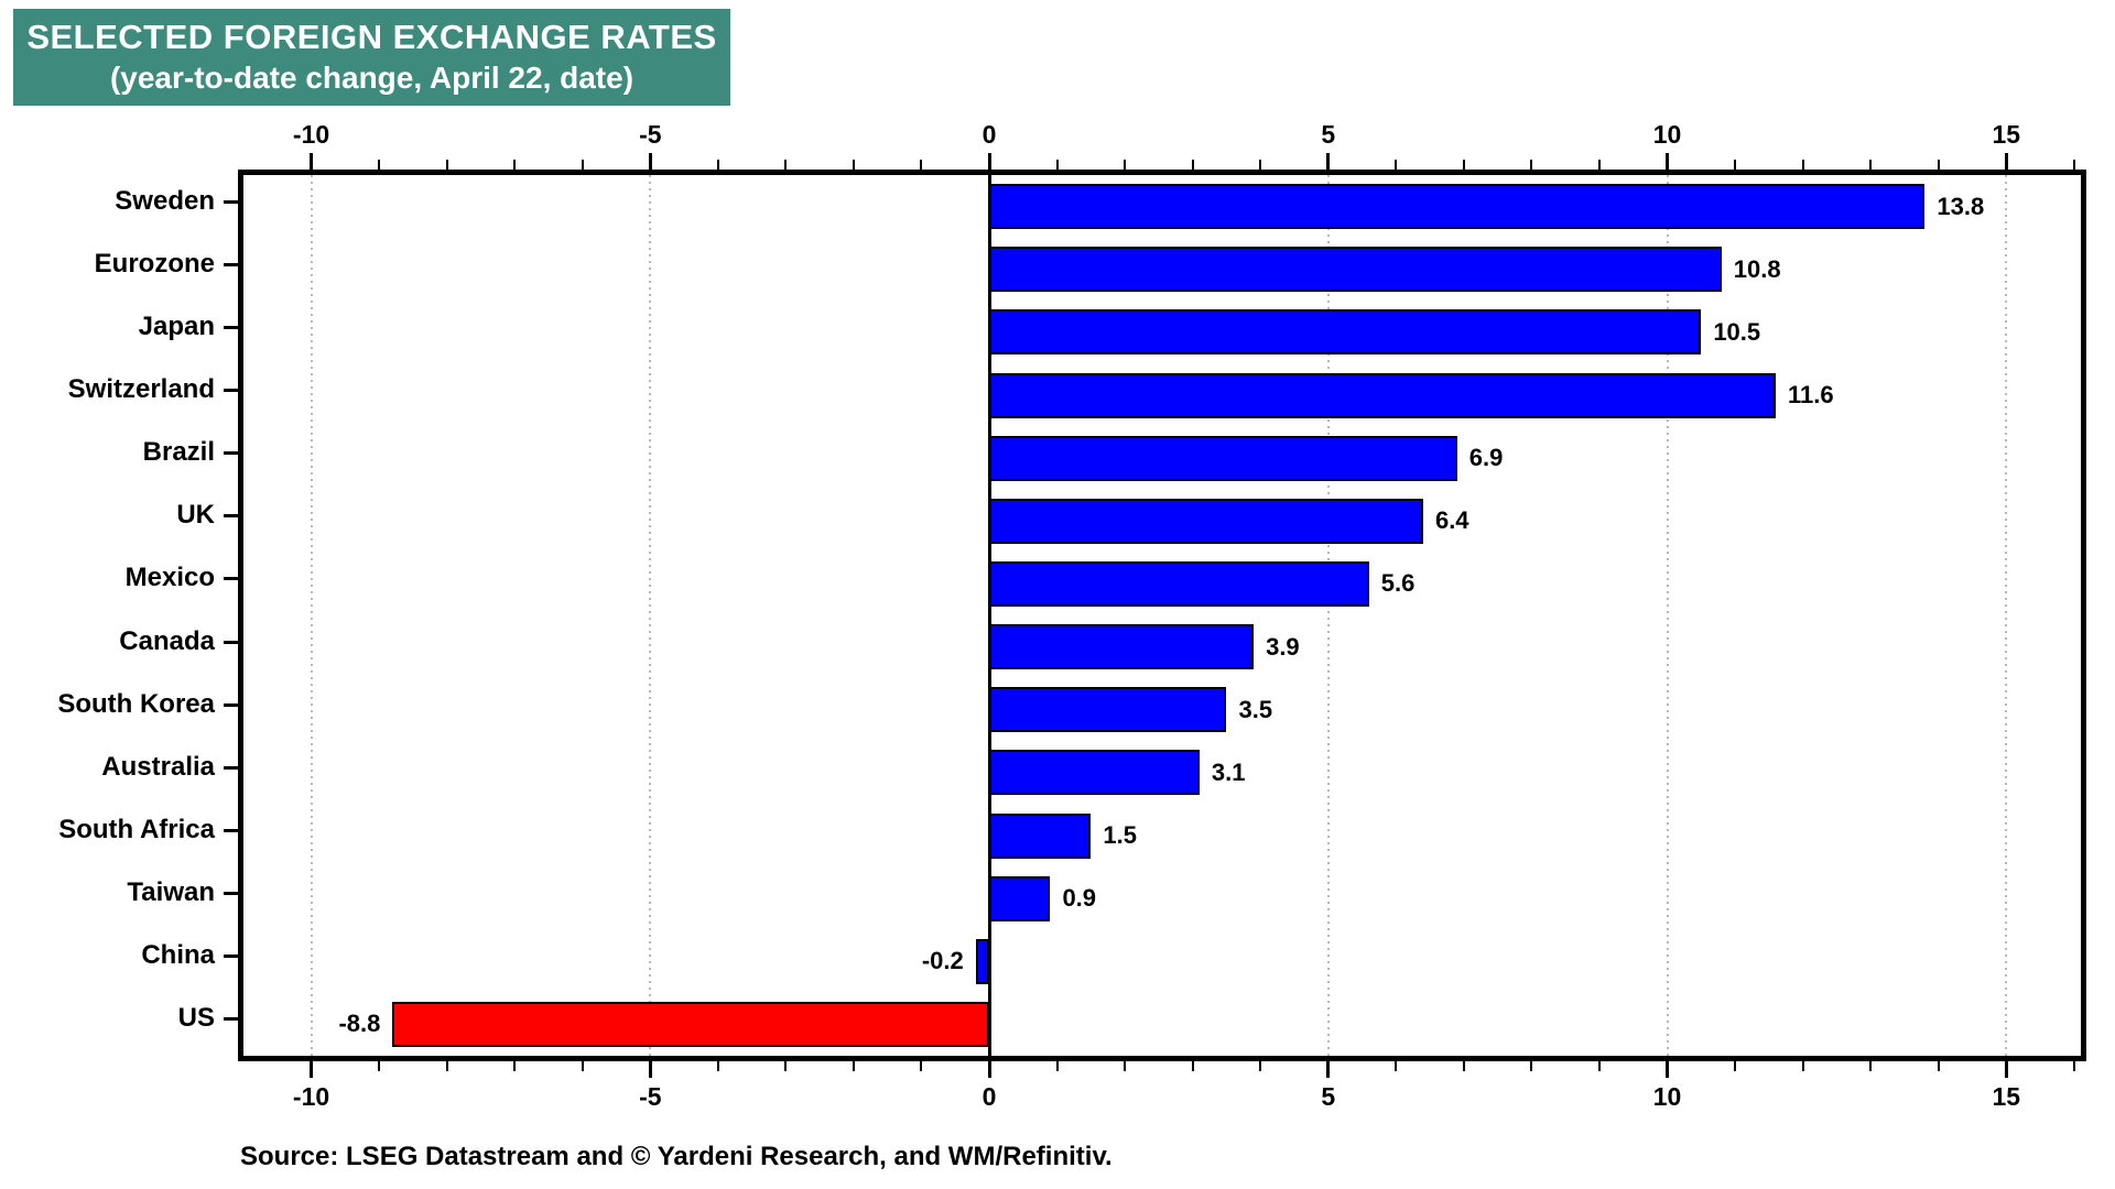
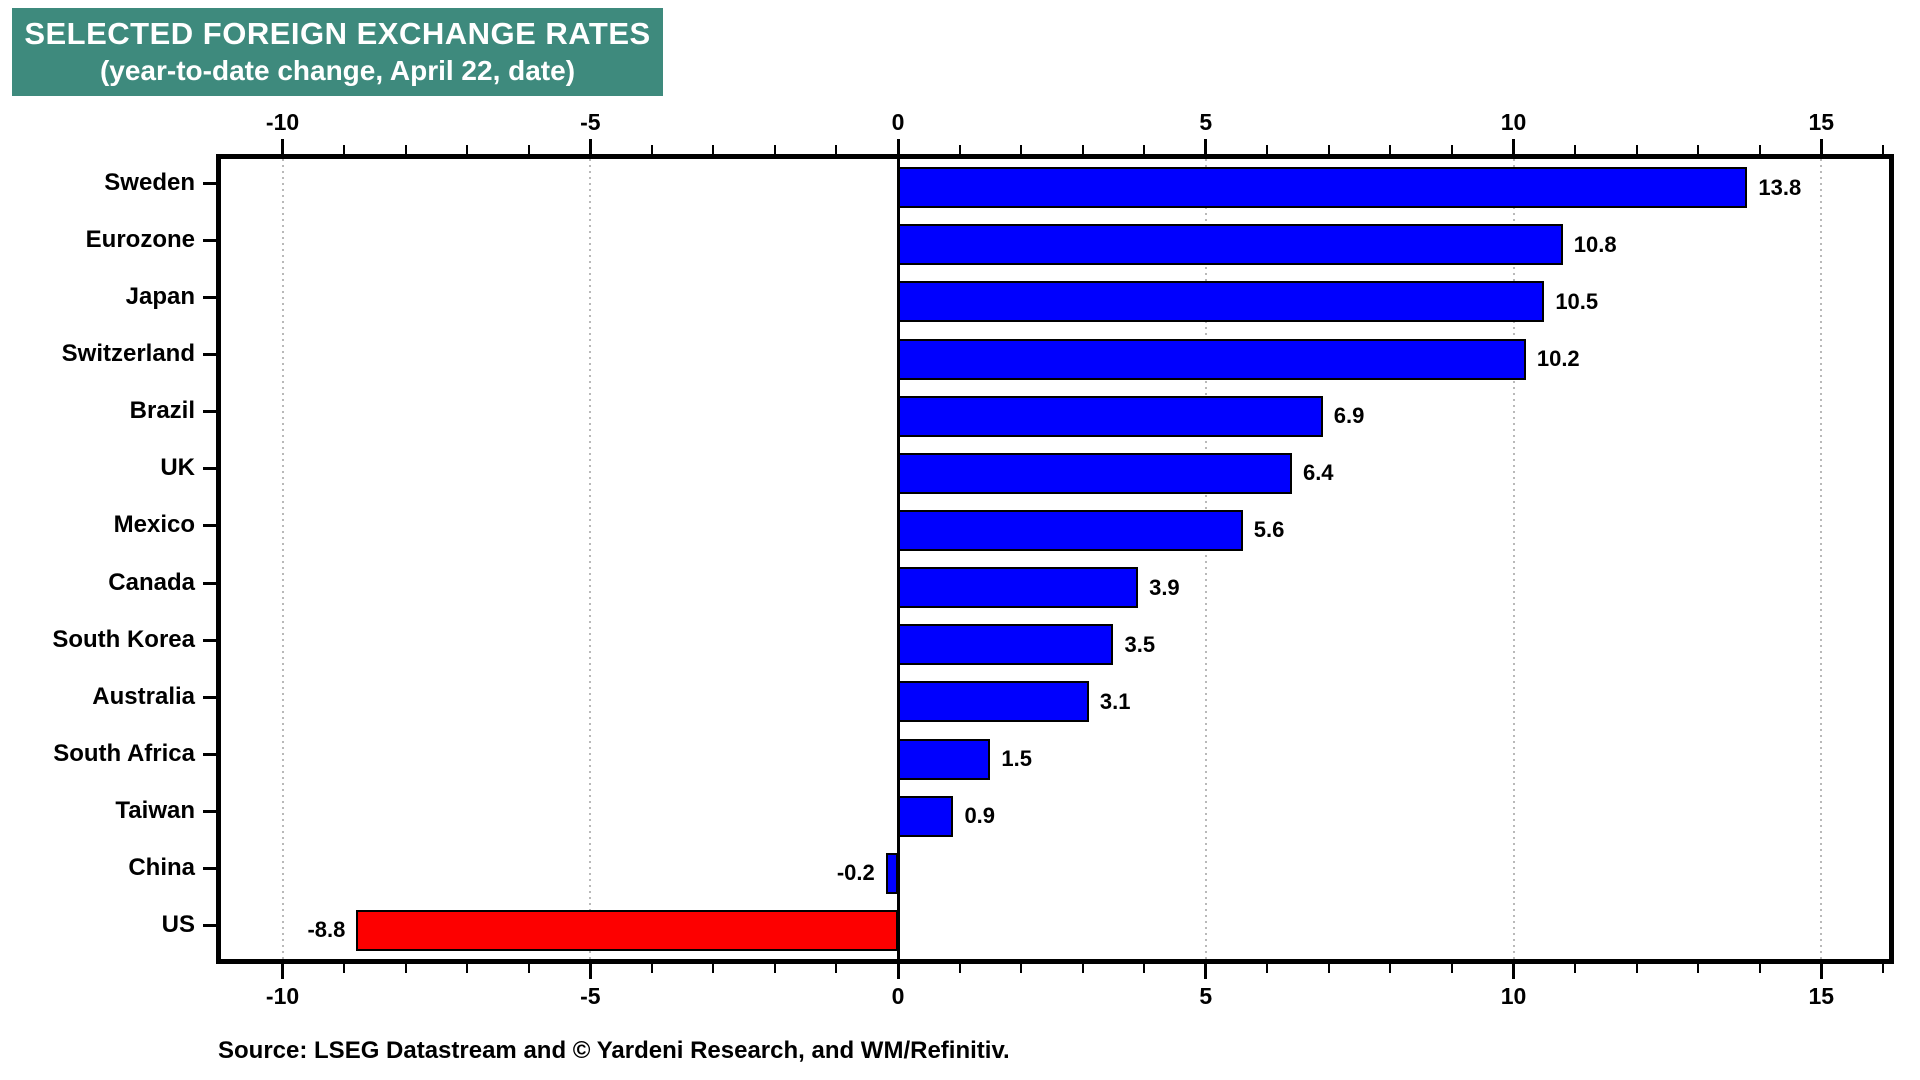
Switzerland: 11.6 -> 10.2
